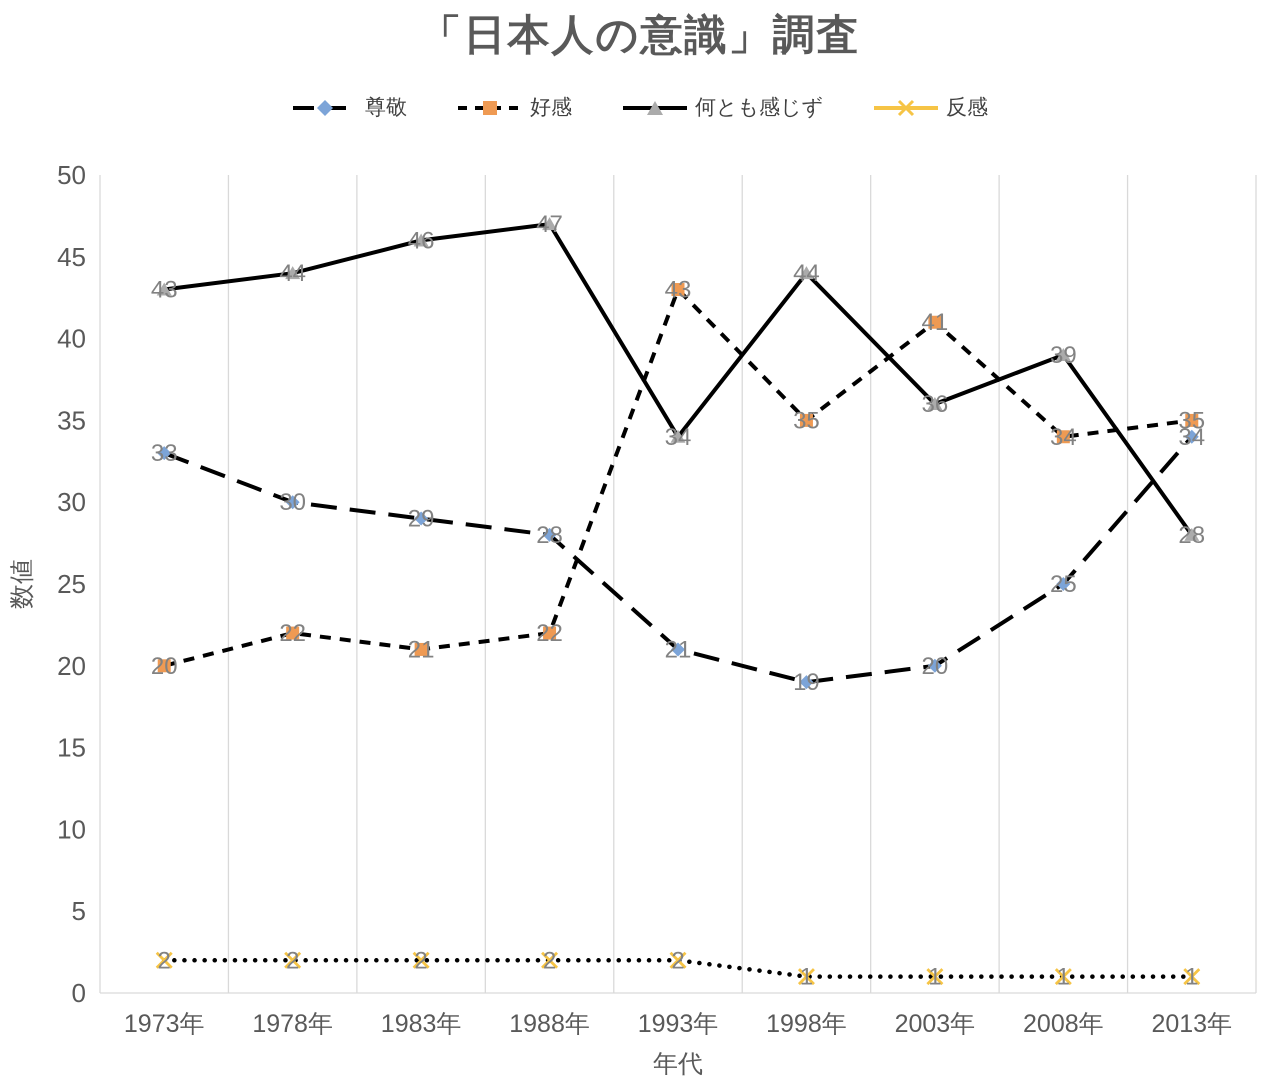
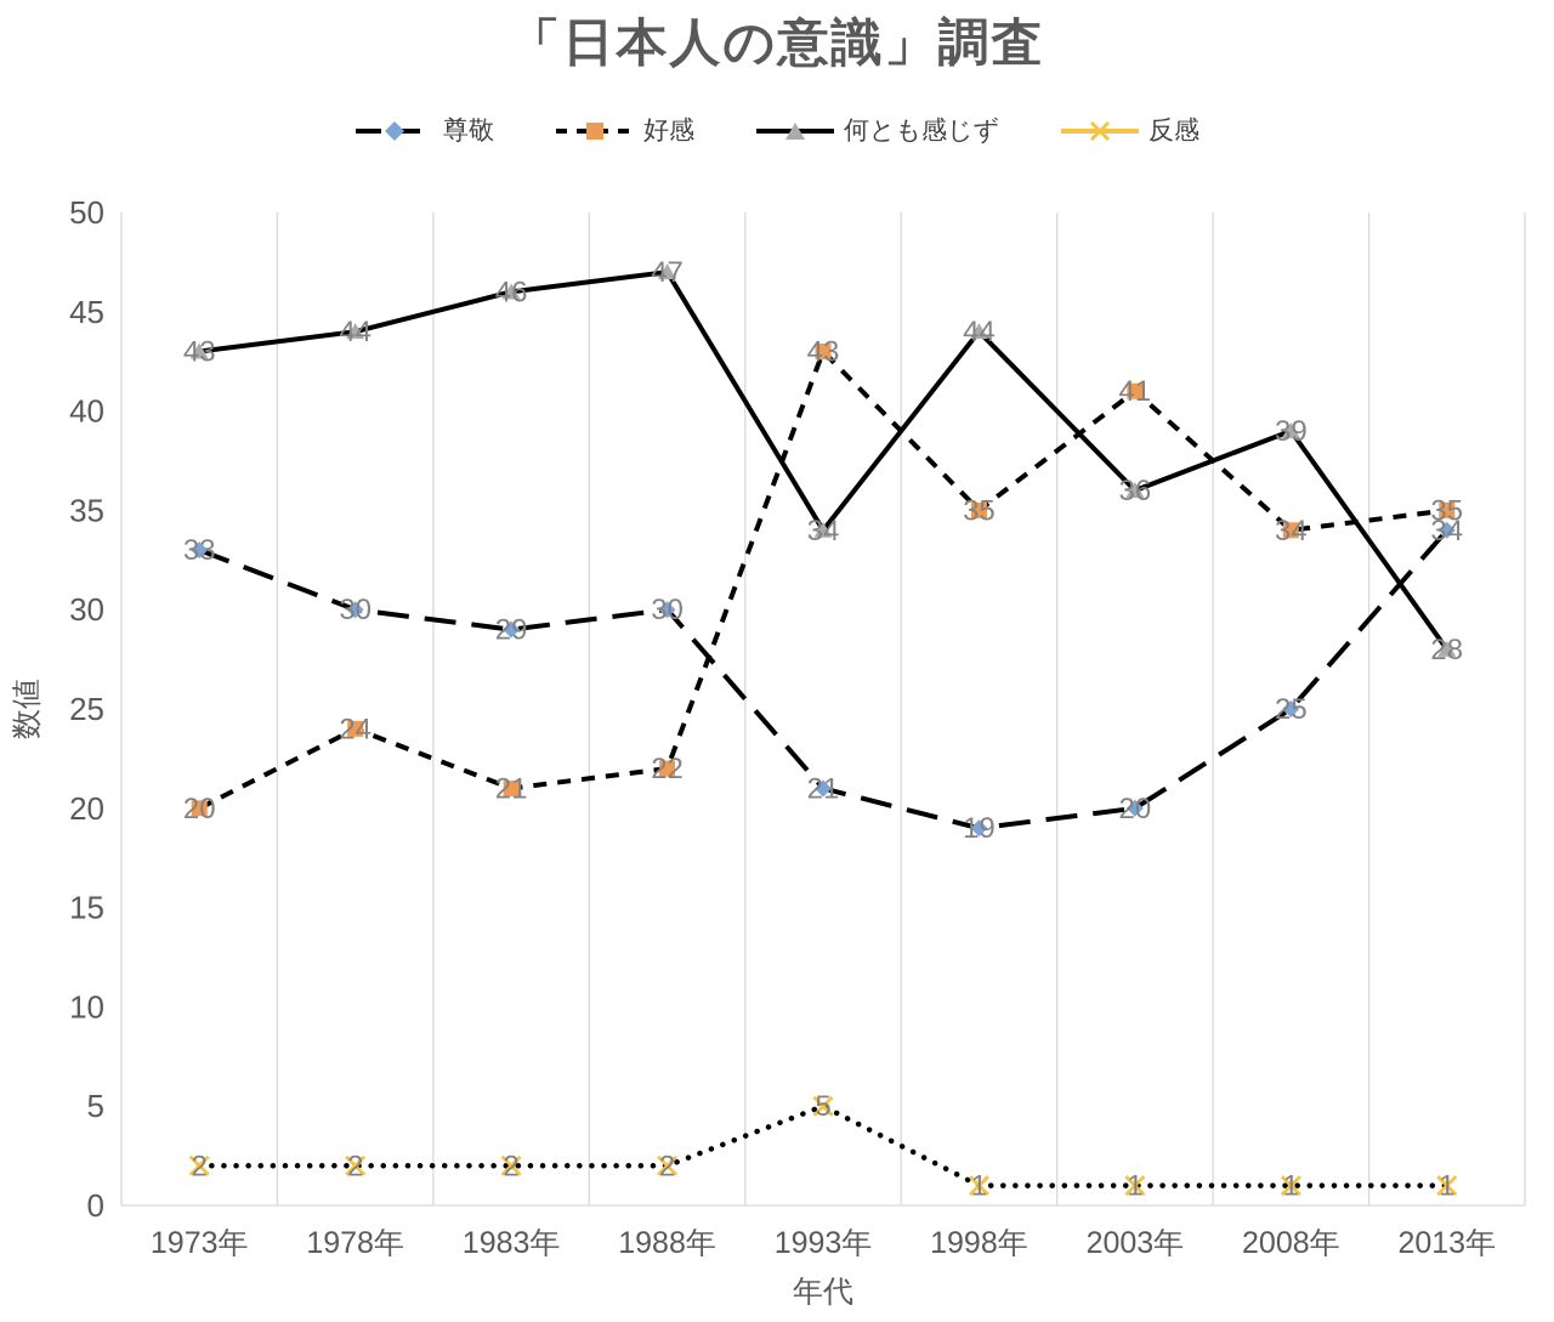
好感/1978年: 22 -> 24
尊敬/1988年: 28 -> 30
反感/1993年: 2 -> 5
